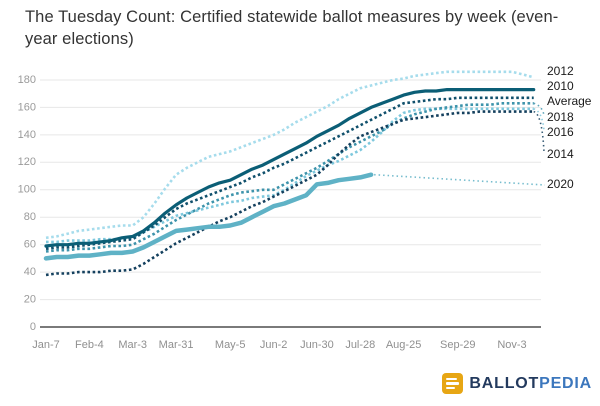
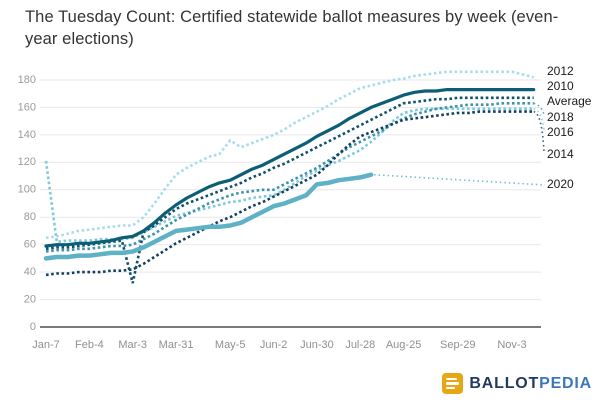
2016/Jan-7: 62 -> 121
Average/Mar-3: 64 -> 32
2012/May-5: 128 -> 136
